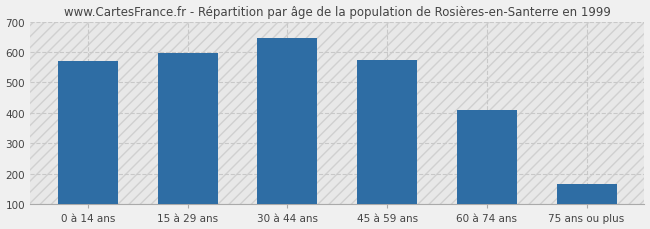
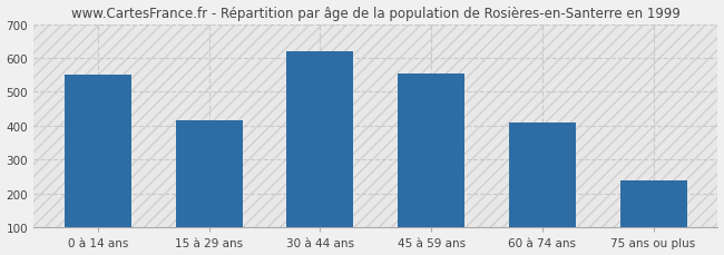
0 à 14 ans: 570 -> 550
15 à 29 ans: 597 -> 415
30 à 44 ans: 645 -> 620
45 à 59 ans: 575 -> 555
75 ans ou plus: 168 -> 240
